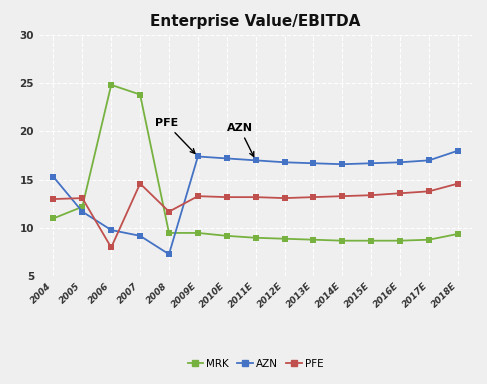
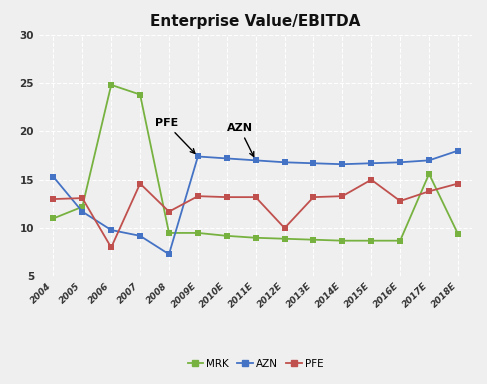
PFE/2012E: 13.1 -> 10.0
PFE/2015E: 13.4 -> 15.0
PFE/2016E: 13.6 -> 12.8
MRK/2017E: 8.8 -> 15.6
